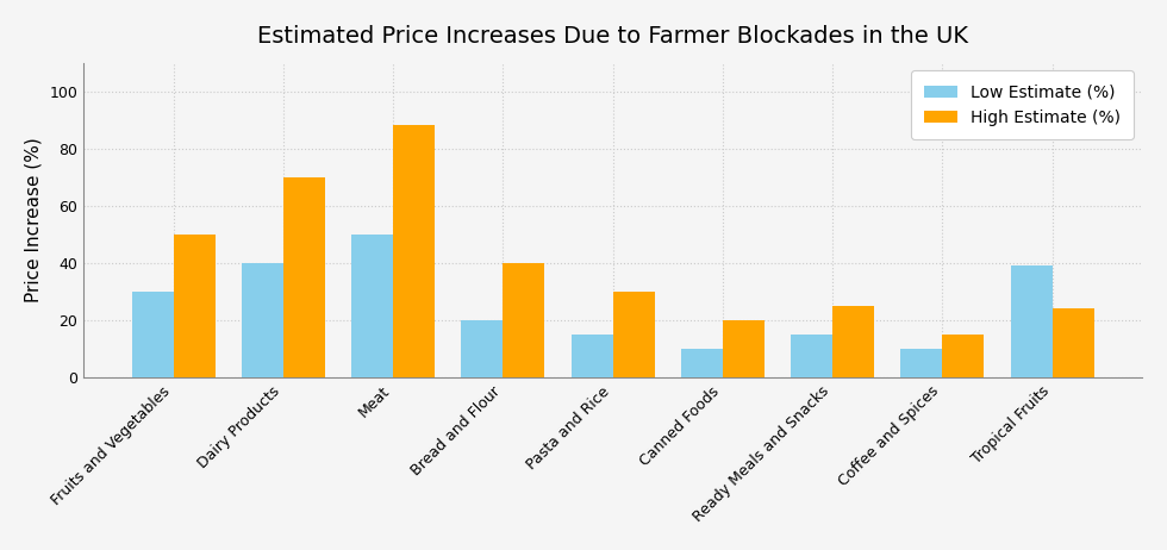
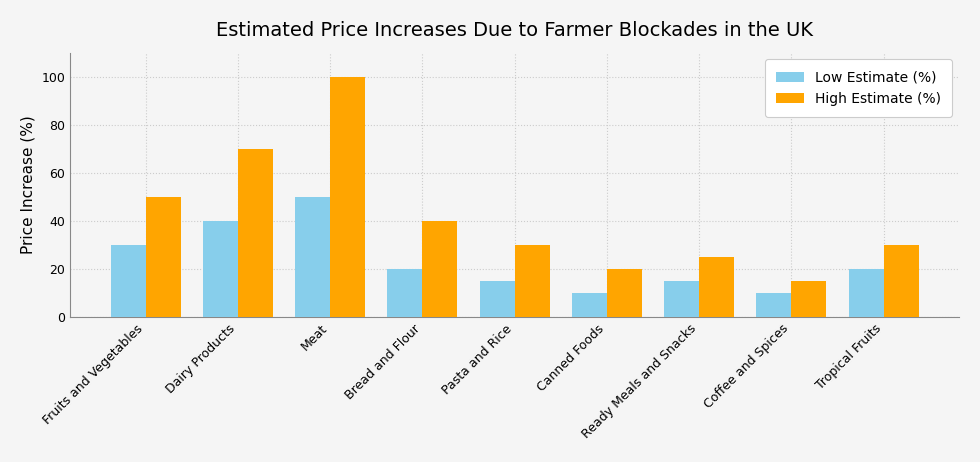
High Estimate (%)/Meat: 88 -> 100
Low Estimate (%)/Tropical Fruits: 39 -> 20
High Estimate (%)/Tropical Fruits: 24 -> 30
